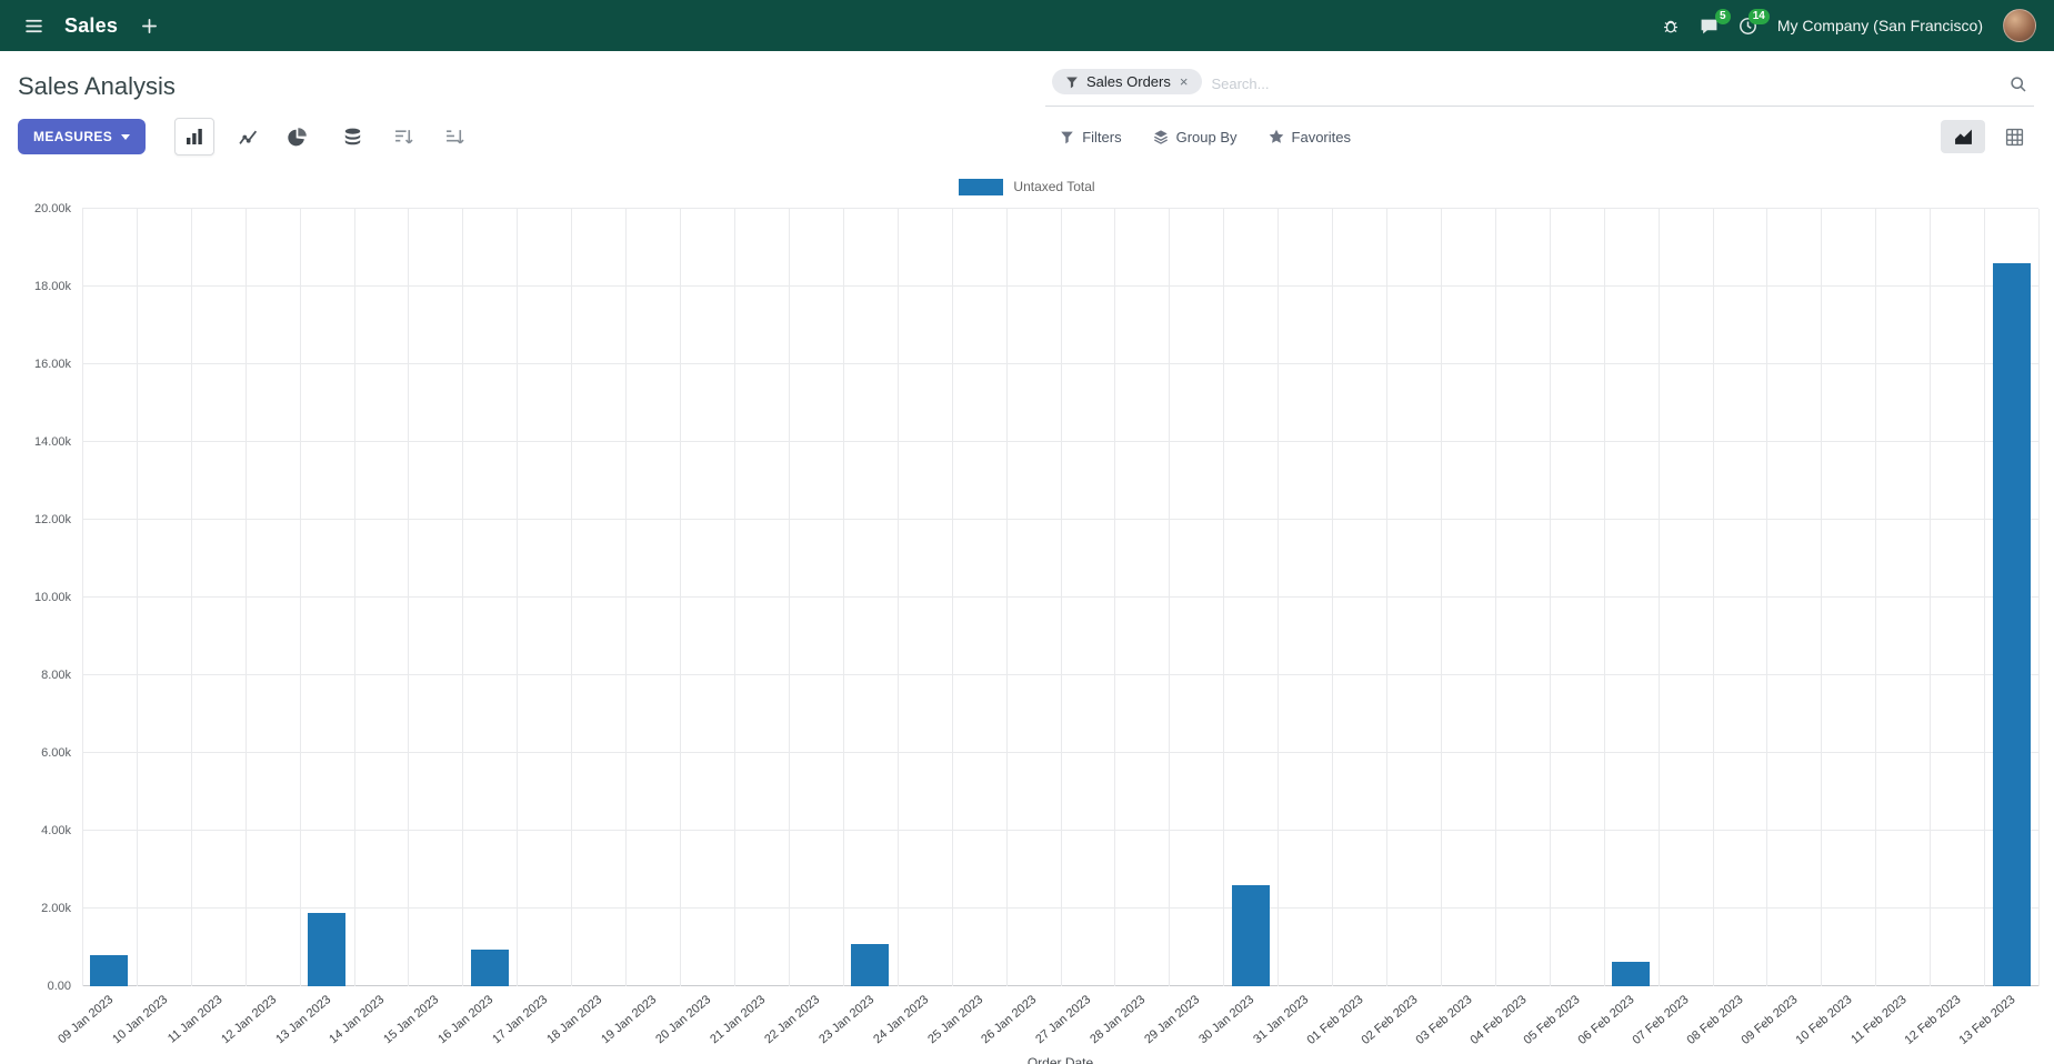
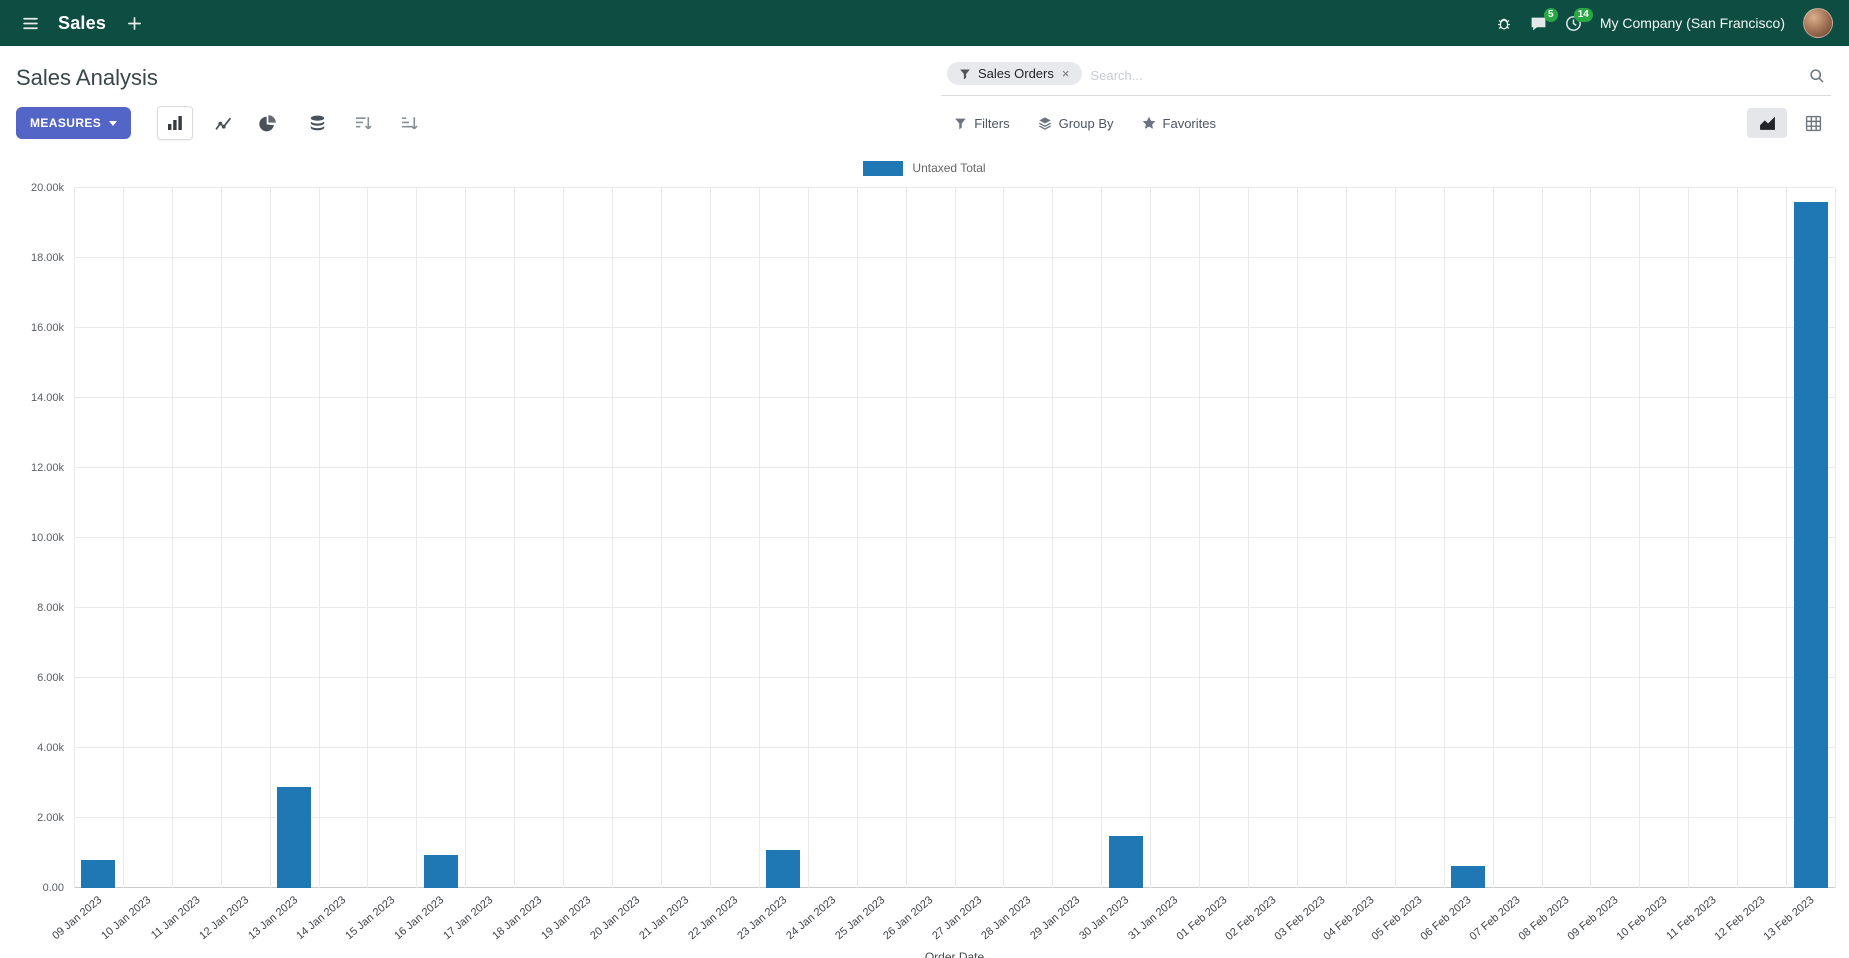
13 Jan 2023: 1.9k -> 2.9k
30 Jan 2023: 2.6k -> 1.5k
13 Feb 2023: 18.6k -> 19.6k
